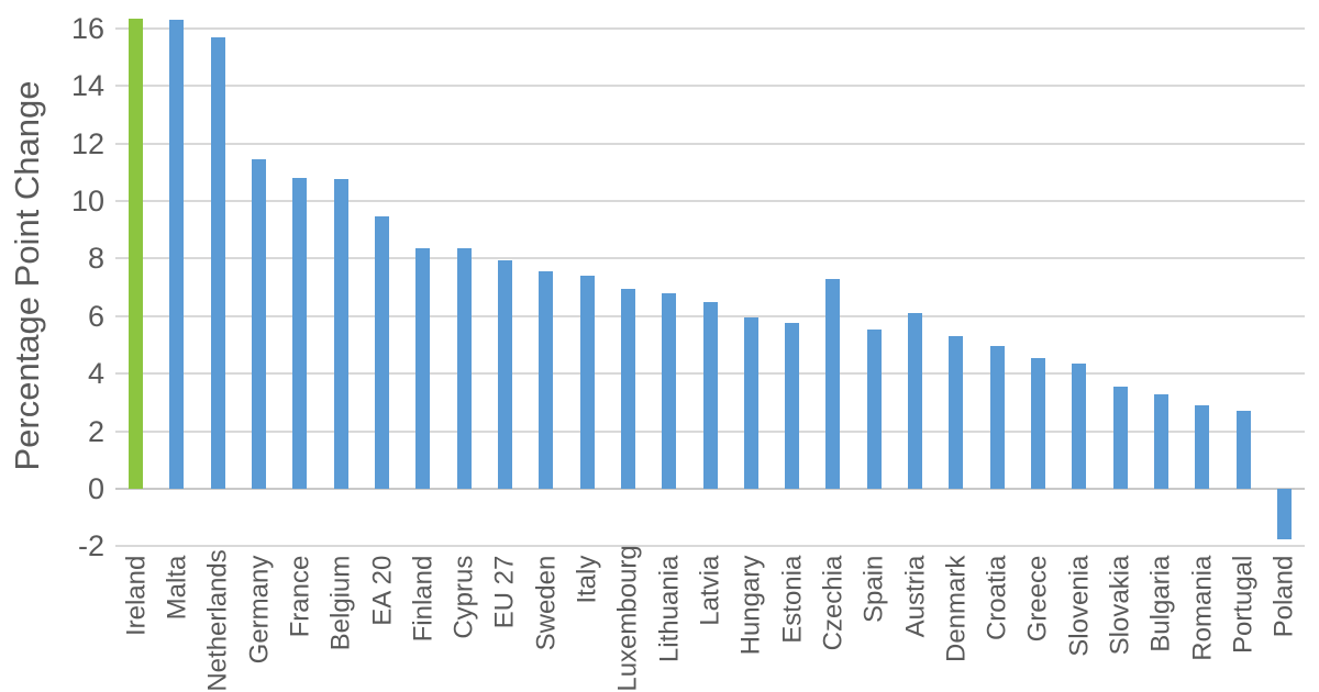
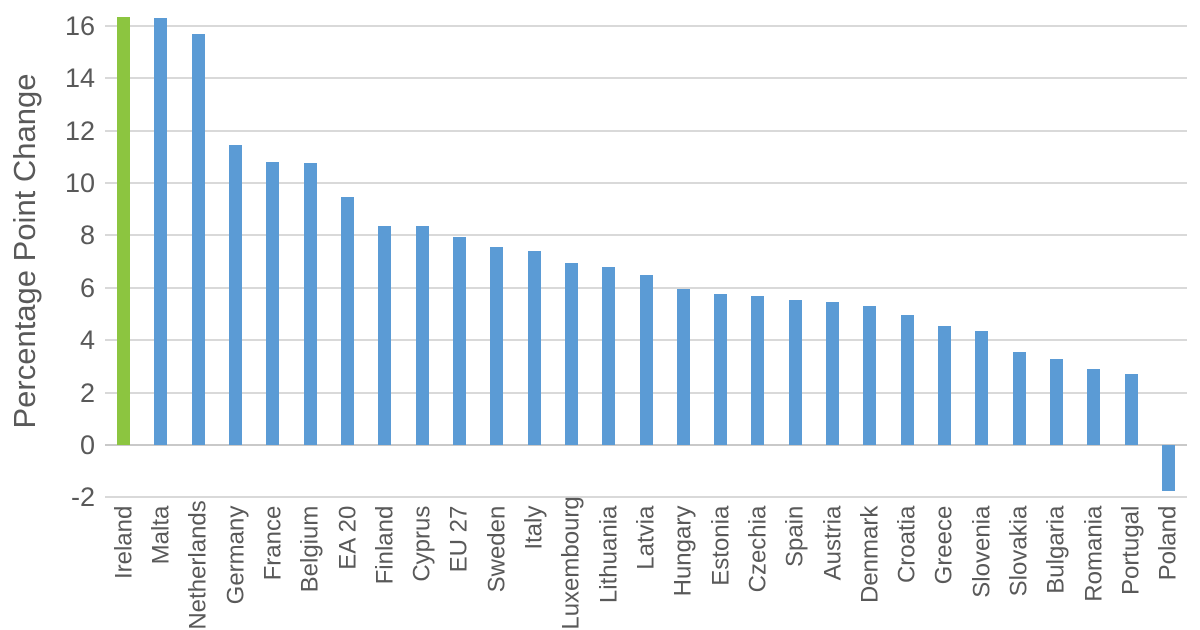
Czechia: 7.3 -> 5.7
Austria: 6.1 -> 5.5
